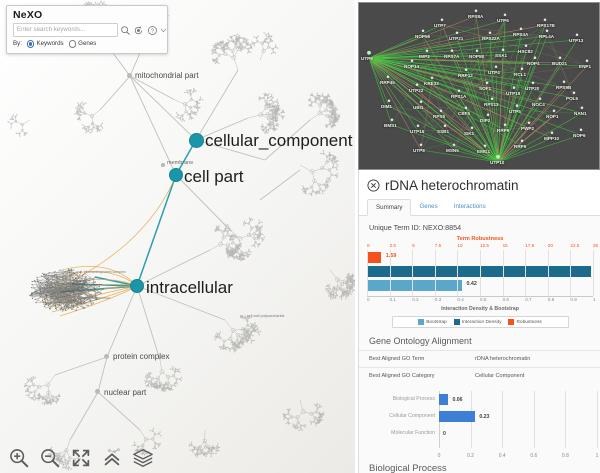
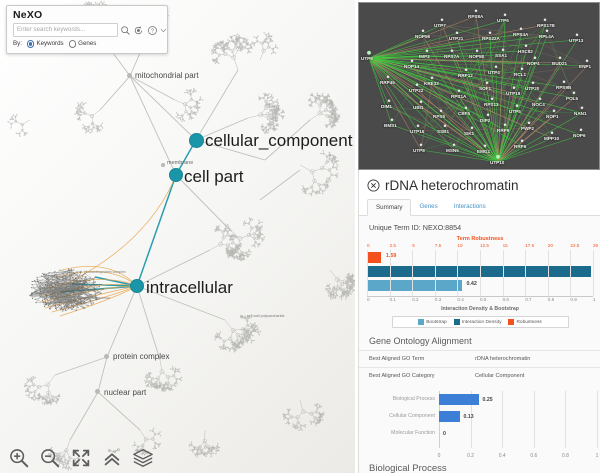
Gene Ontology Alignment/Biological Process: 0.06 -> 0.25
Gene Ontology Alignment/Cellular Component: 0.23 -> 0.13
